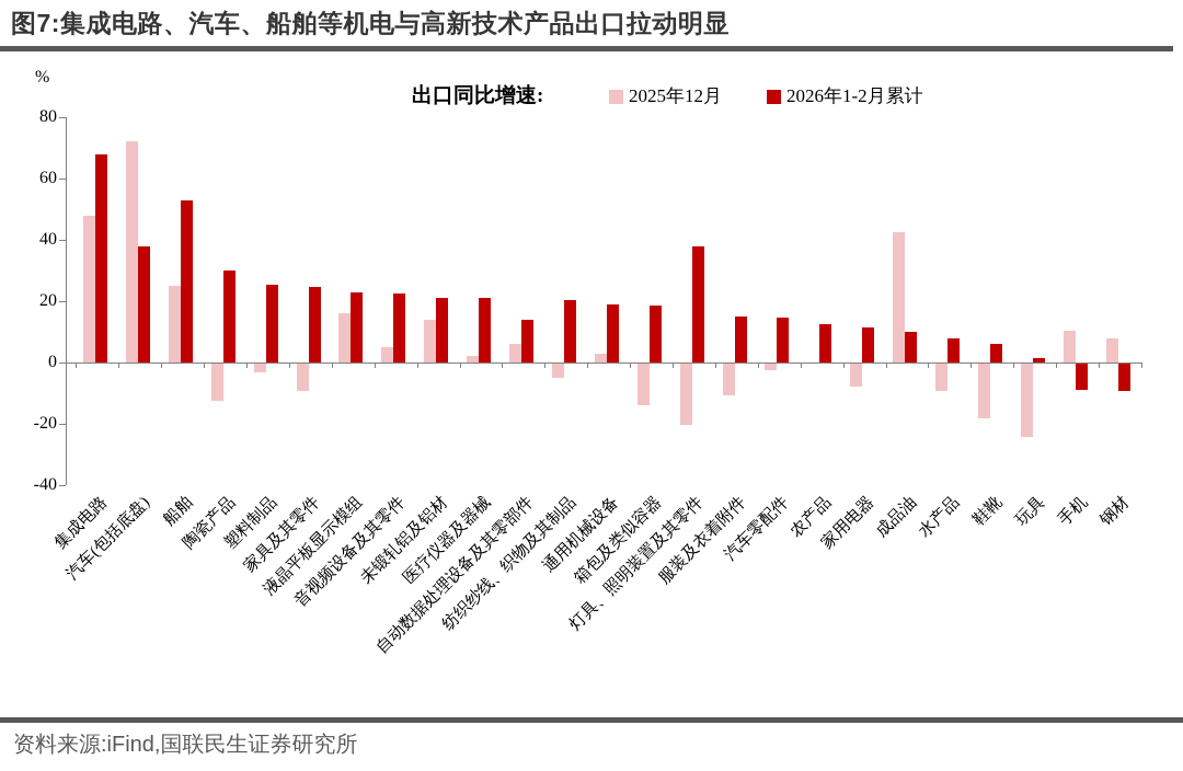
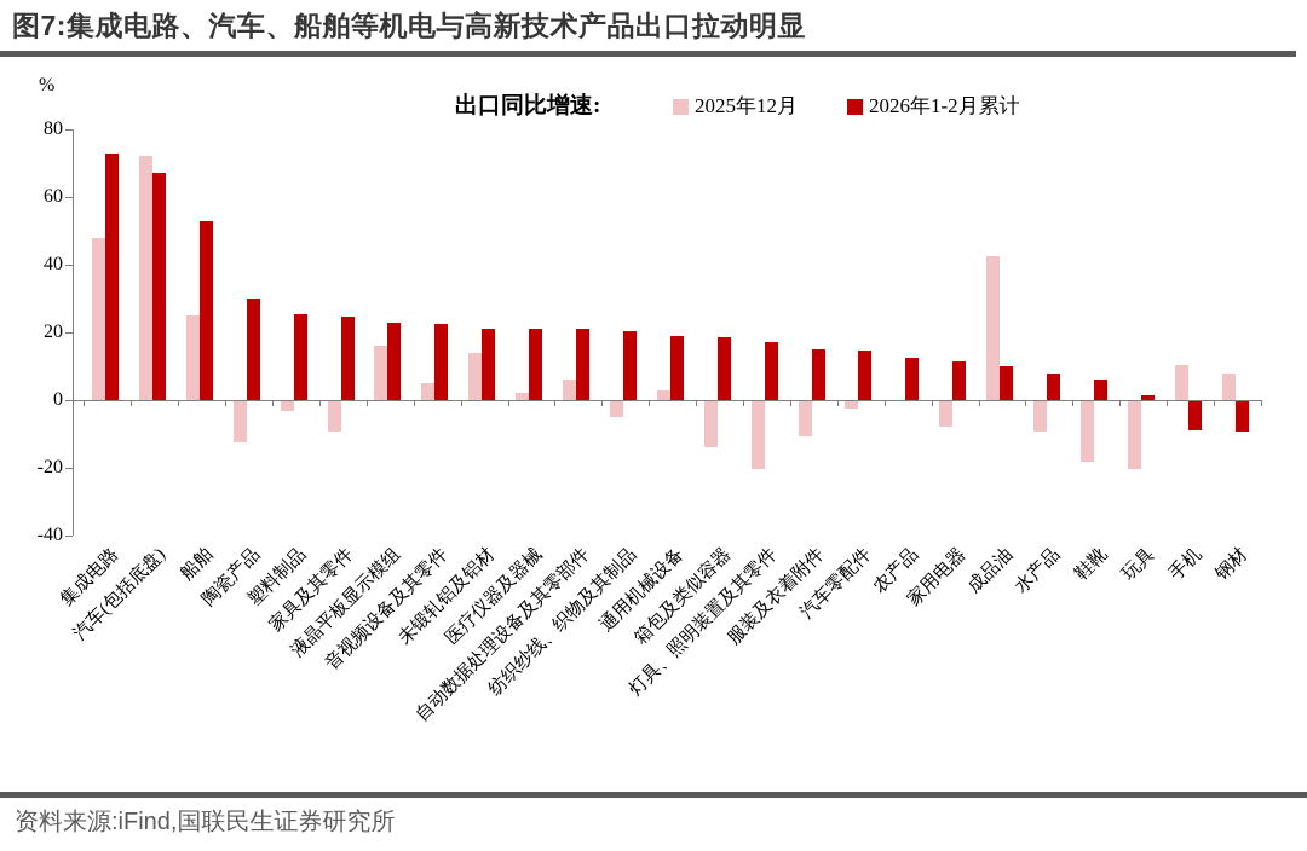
2026年1-2月累计/集成电路: 68 -> 73
2026年1-2月累计/汽车(包括底盘): 38 -> 67
2026年1-2月累计/自动数据处理设备及其零部件: 14 -> 21
2026年1-2月累计/灯具、照明装置及其零件: 38 -> 17
2025年12月/玩具: -24 -> -20
